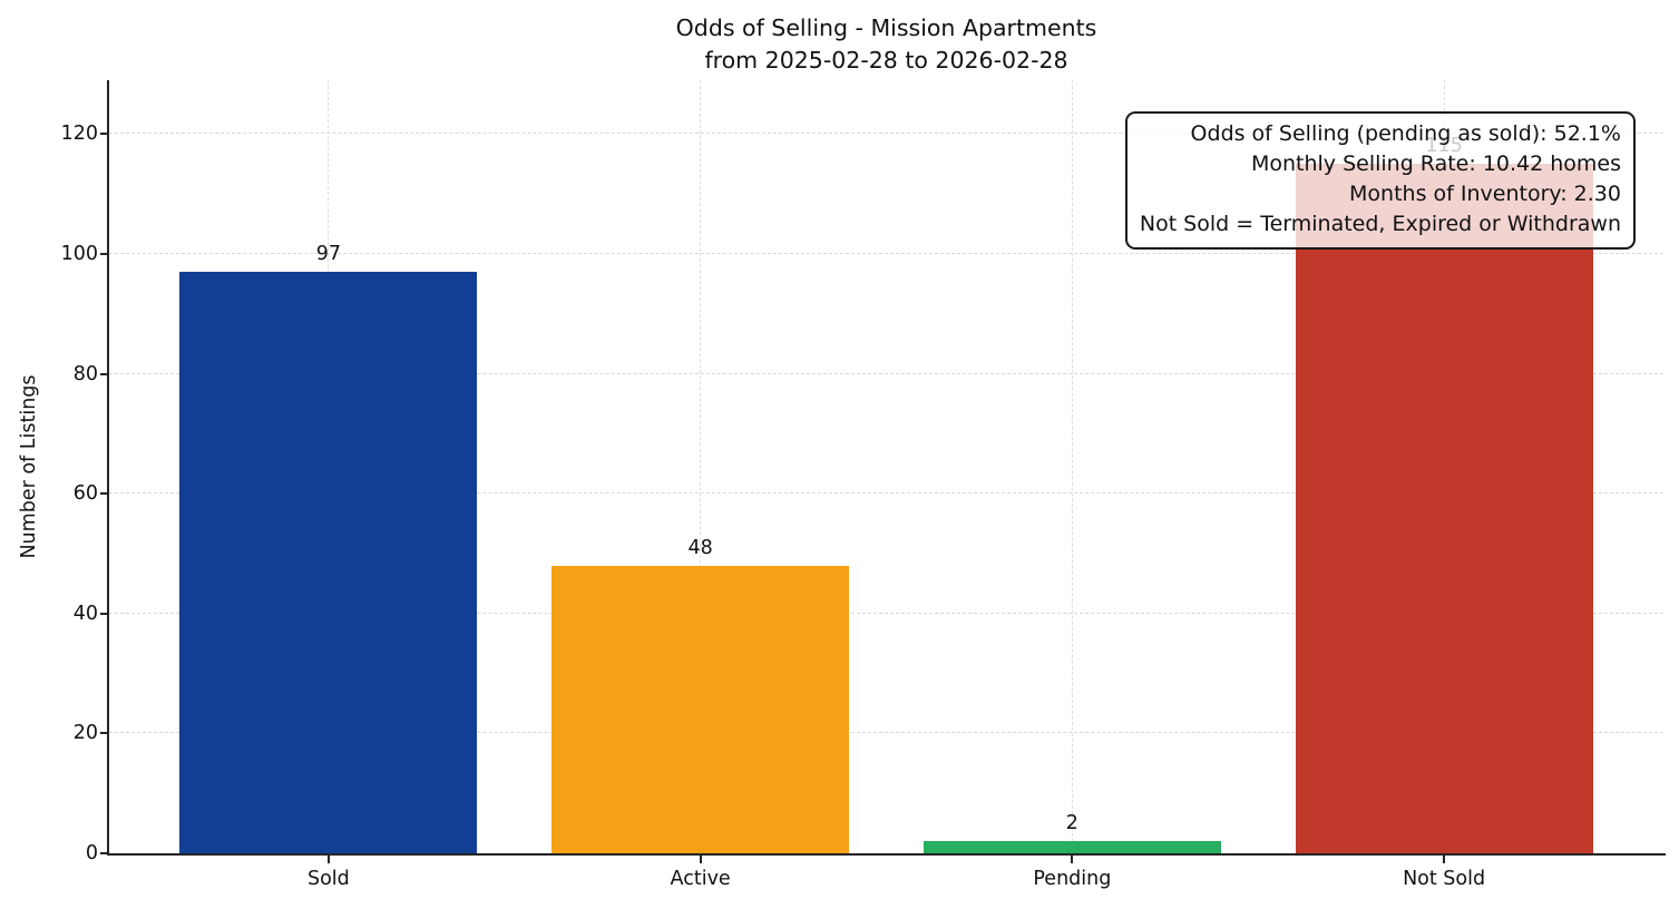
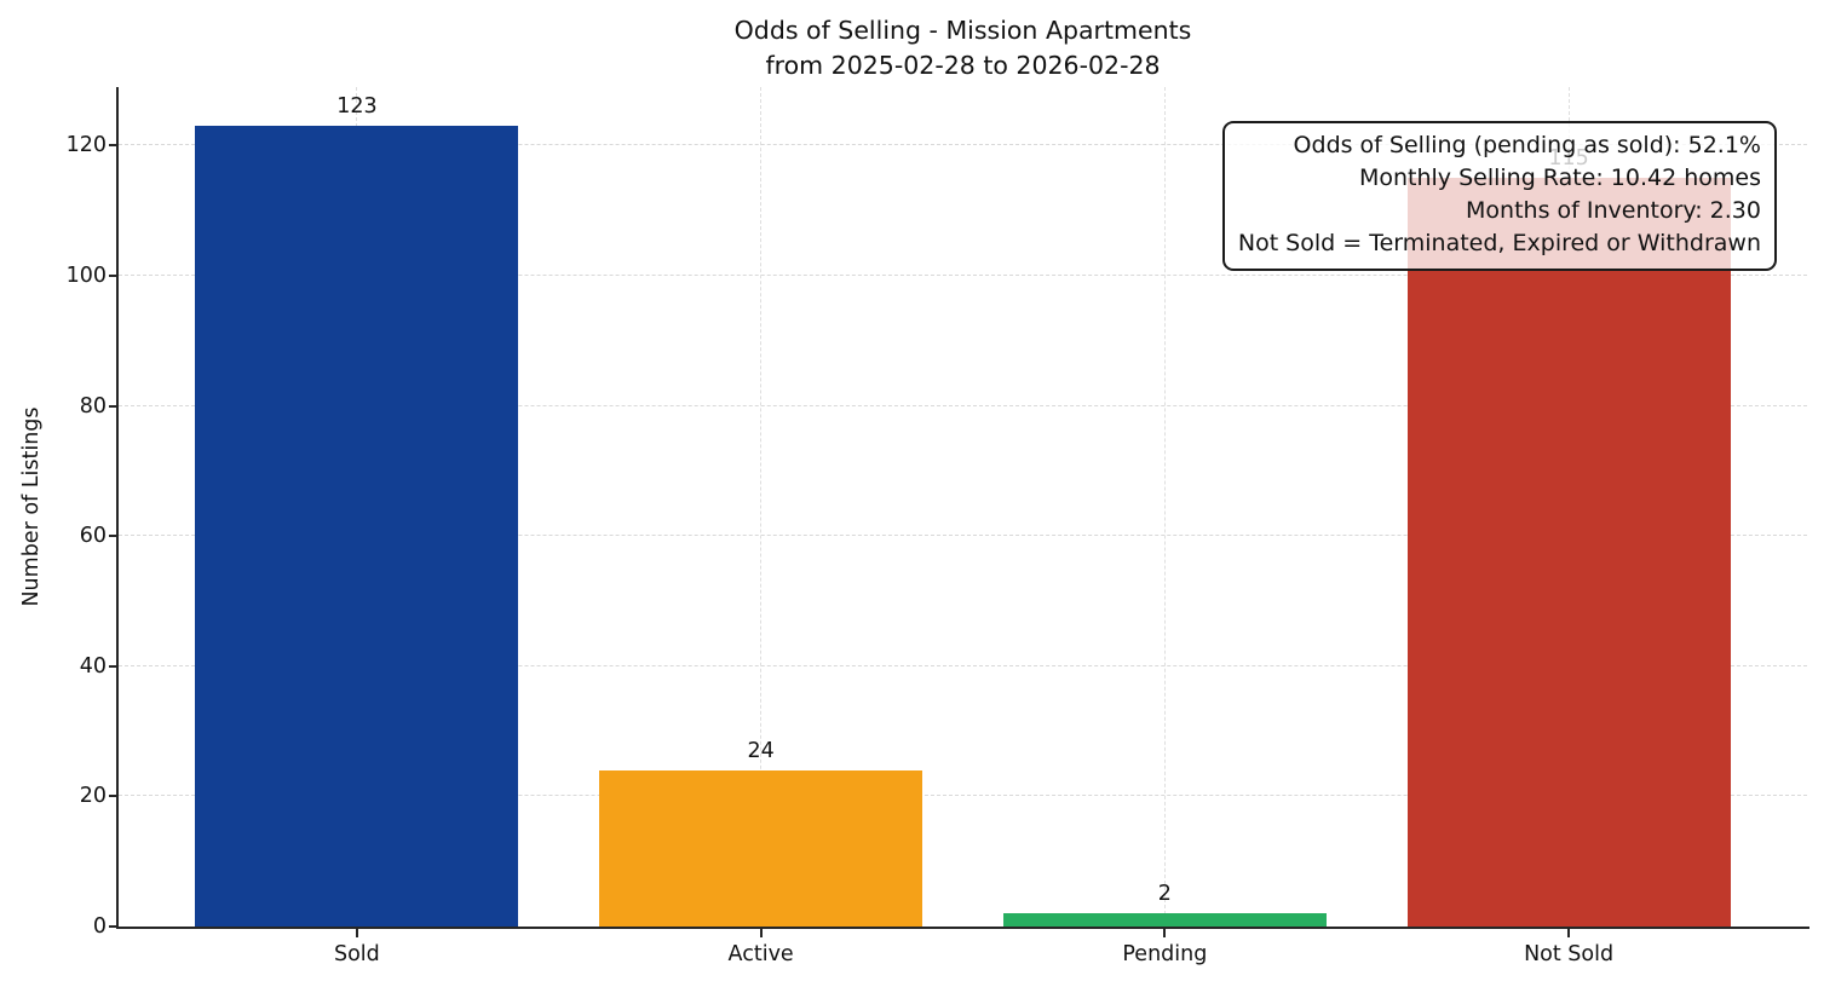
Sold: 97 -> 123
Active: 48 -> 24
